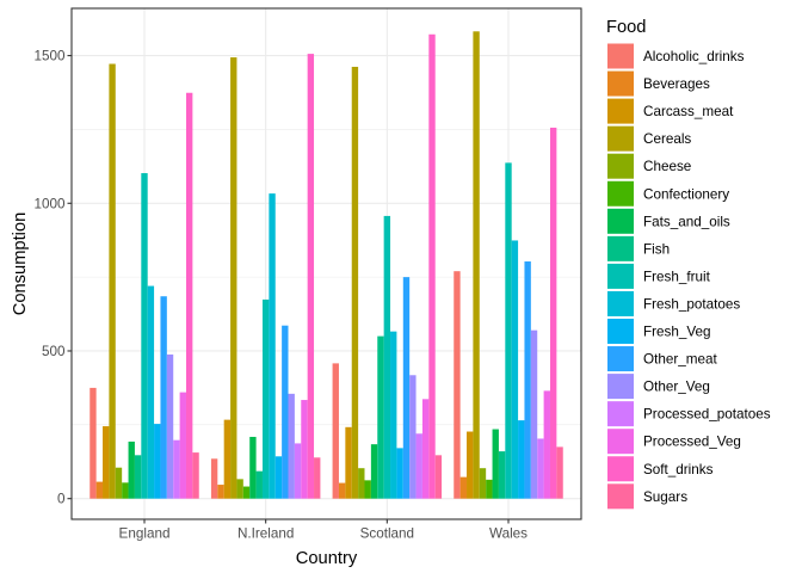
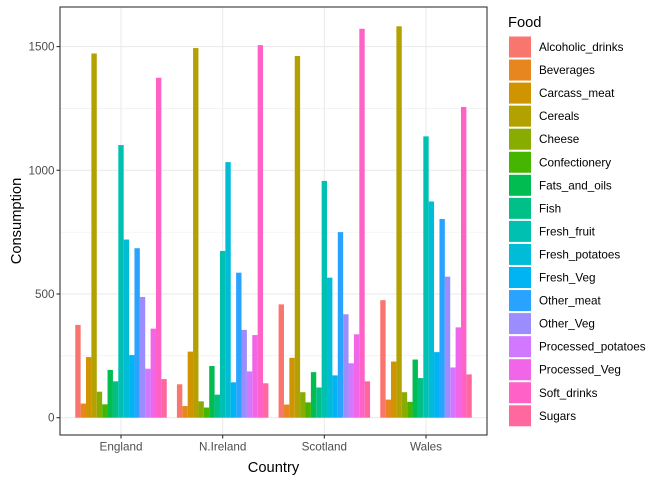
Fish/Scotland: 550 -> 120
Alcoholic_drinks/Wales: 770 -> 480
